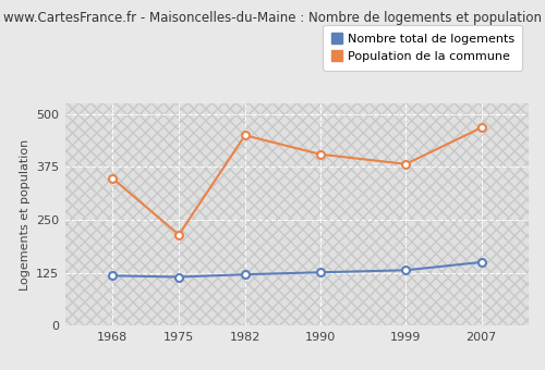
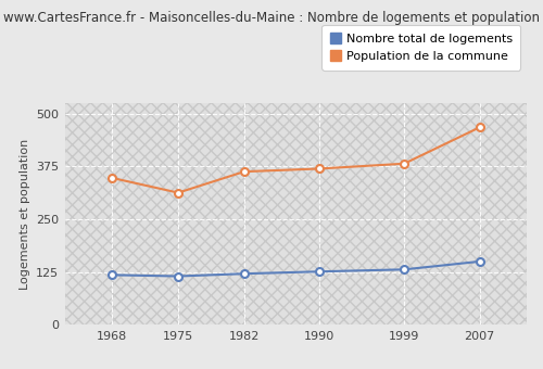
Population de la commune/1975: 215 -> 313
Population de la commune/1982: 450 -> 363
Population de la commune/1990: 405 -> 370
